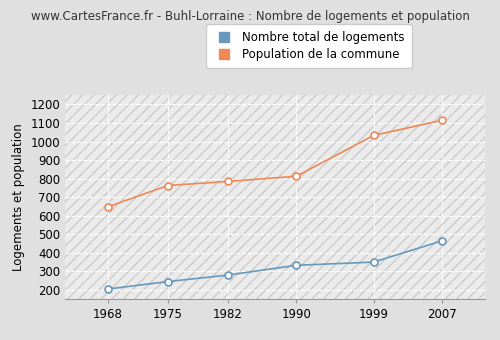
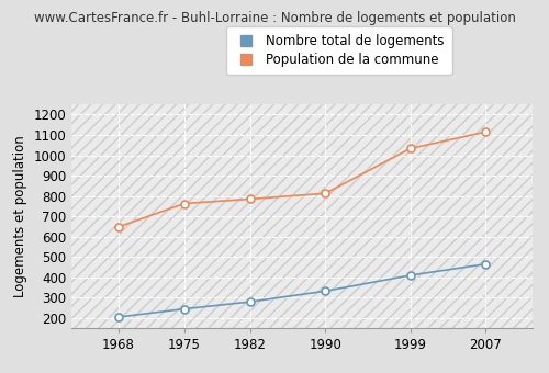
Nombre total de logements/1999: 350 -> 410
